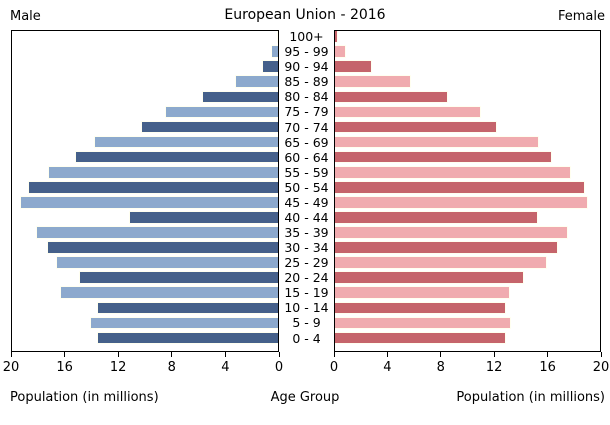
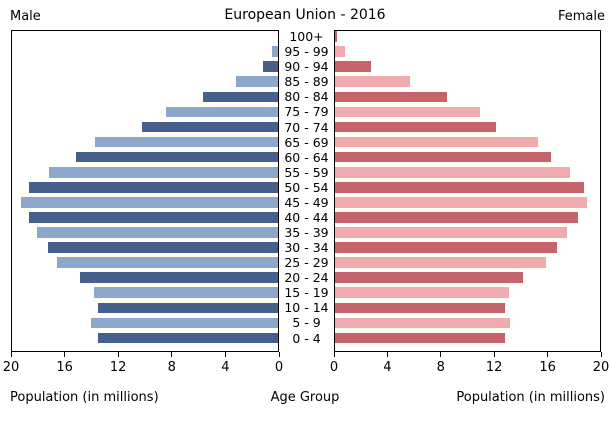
Male/40 - 44: 11.2 -> 18.8
Female/40 - 44: 15.3 -> 18.4
Male/15 - 19: 16.4 -> 13.9
